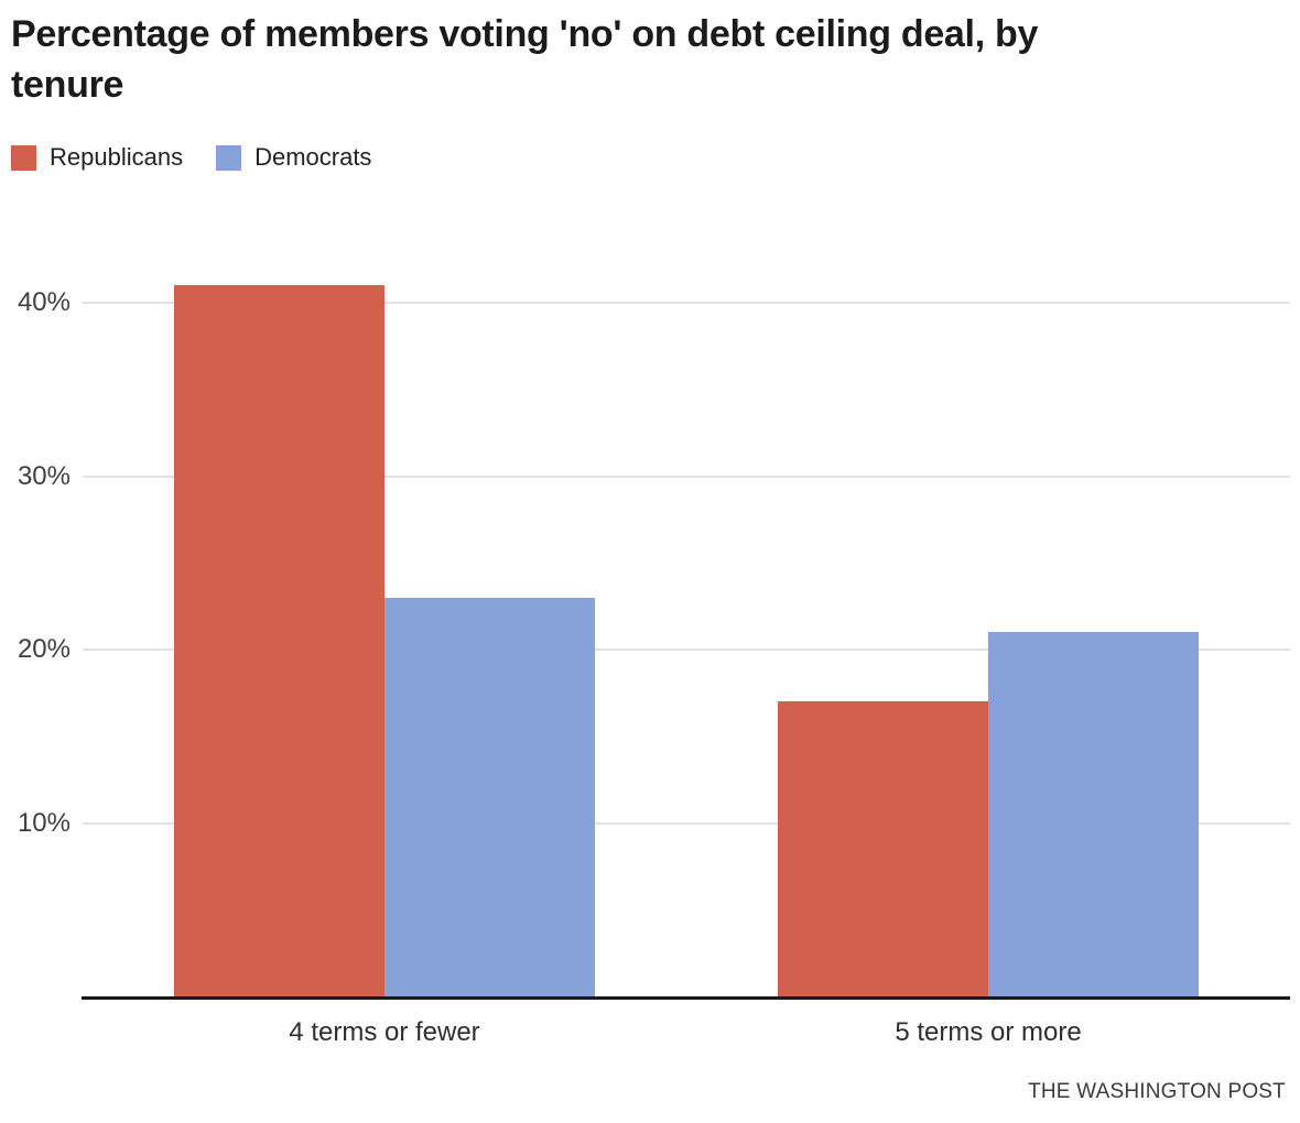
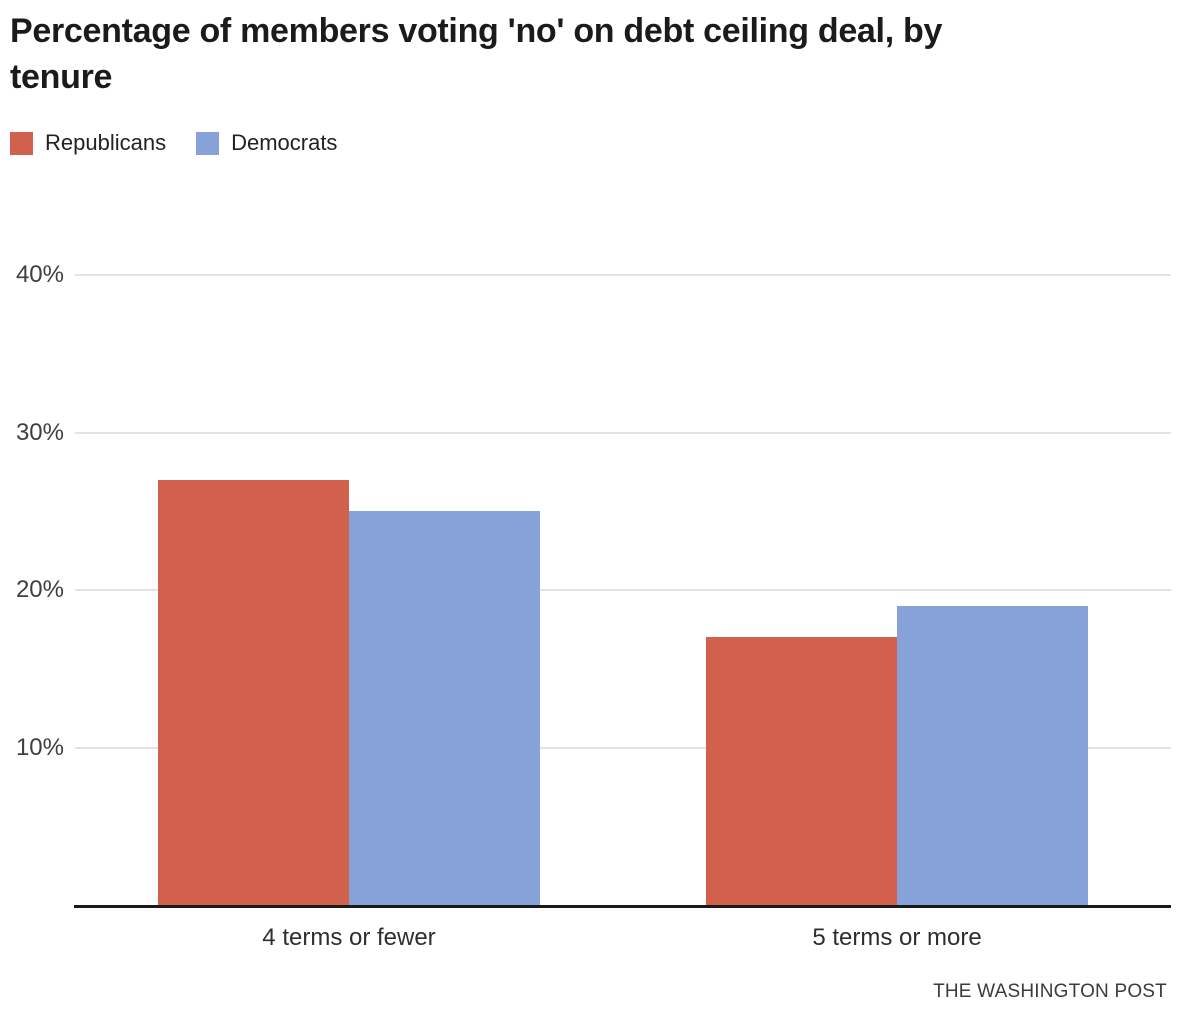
Republicans/4 terms or fewer: 41% -> 27%
Democrats/4 terms or fewer: 23% -> 25%
Democrats/5 terms or more: 21% -> 19%
